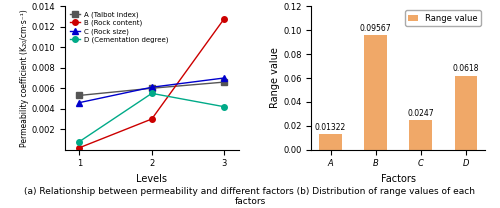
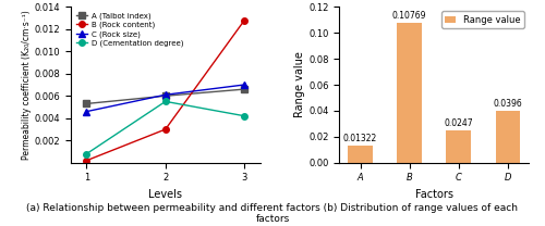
B: 0.09567 -> 0.10769
D: 0.0618 -> 0.0396
